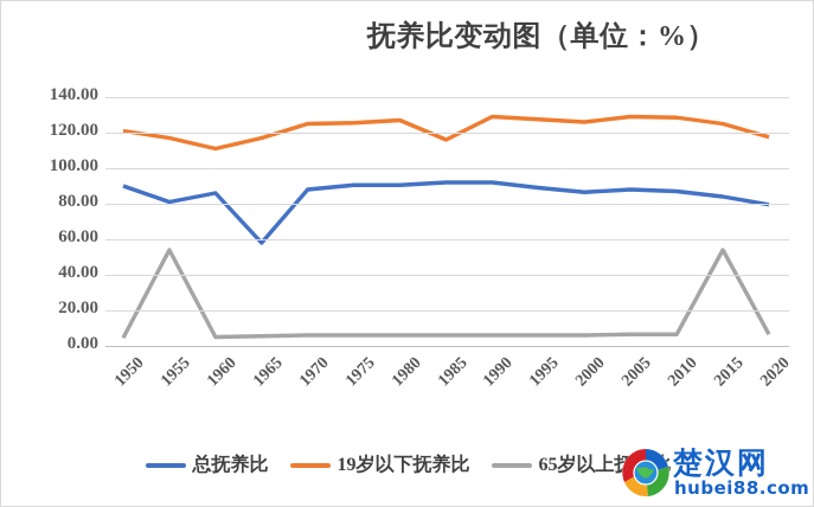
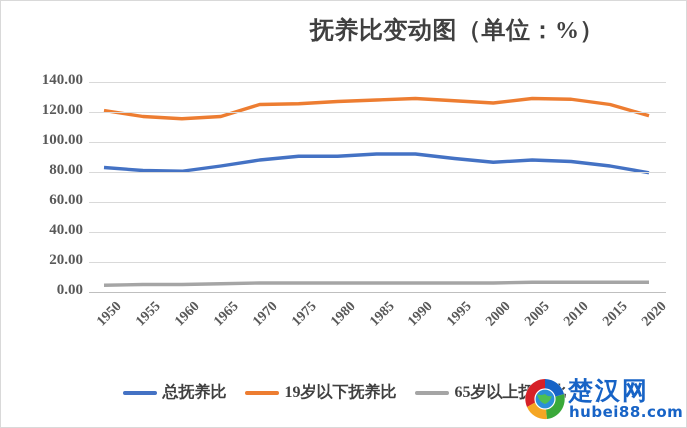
总抚养比/1950: 90 -> 83
65岁以上抚养比/1955: 54 -> 5
总抚养比/1960: 86 -> 80
19岁以下抚养比/1960: 111 -> 116
总抚养比/1965: 58 -> 84
19岁以下抚养比/1985: 116 -> 128
65岁以上抚养比/2015: 54 -> 6
